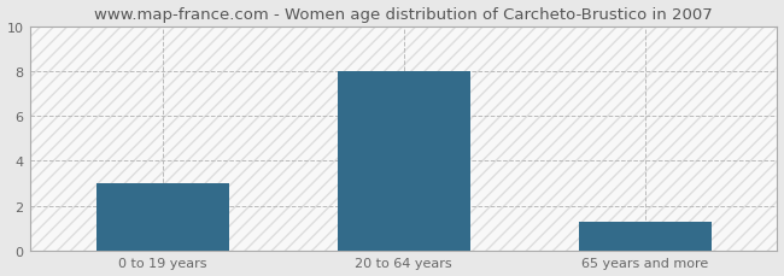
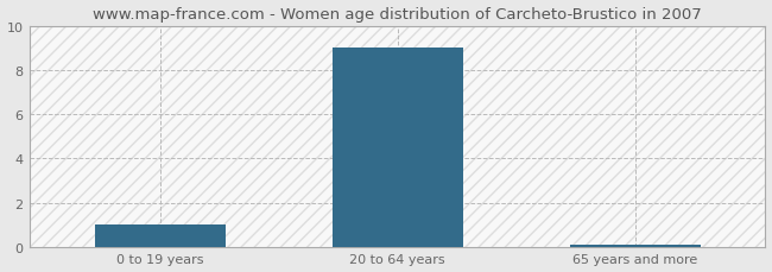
0 to 19 years: 3.0 -> 1.0
20 to 64 years: 8.0 -> 9.0
65 years and more: 1.3 -> 0.1
